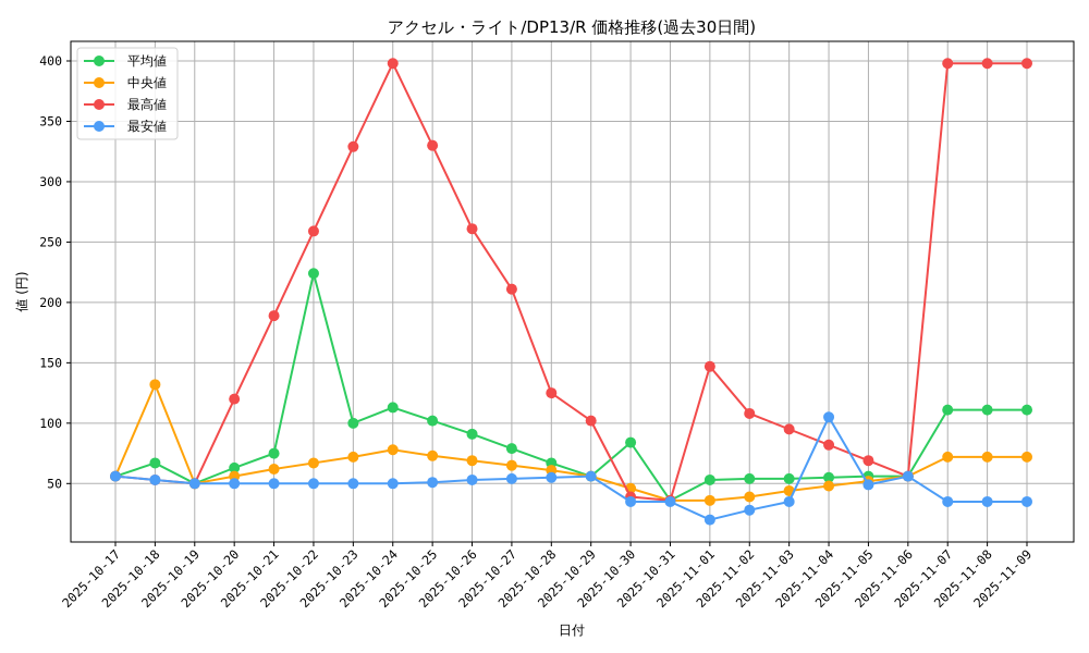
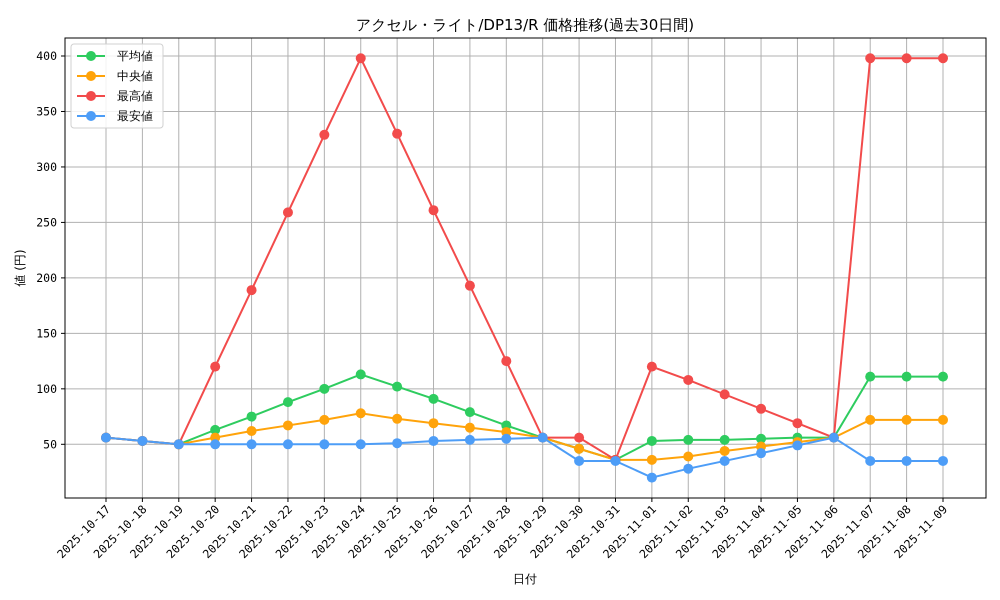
平均値/2025-10-18: 67 -> 53
中央値/2025-10-18: 132 -> 53
平均値/2025-10-22: 224 -> 88
最高値/2025-10-27: 211 -> 193
最高値/2025-10-29: 102 -> 56
平均値/2025-10-30: 84 -> 46
最高値/2025-10-30: 39 -> 56
最高値/2025-11-01: 147 -> 120
最安値/2025-11-04: 105 -> 42
